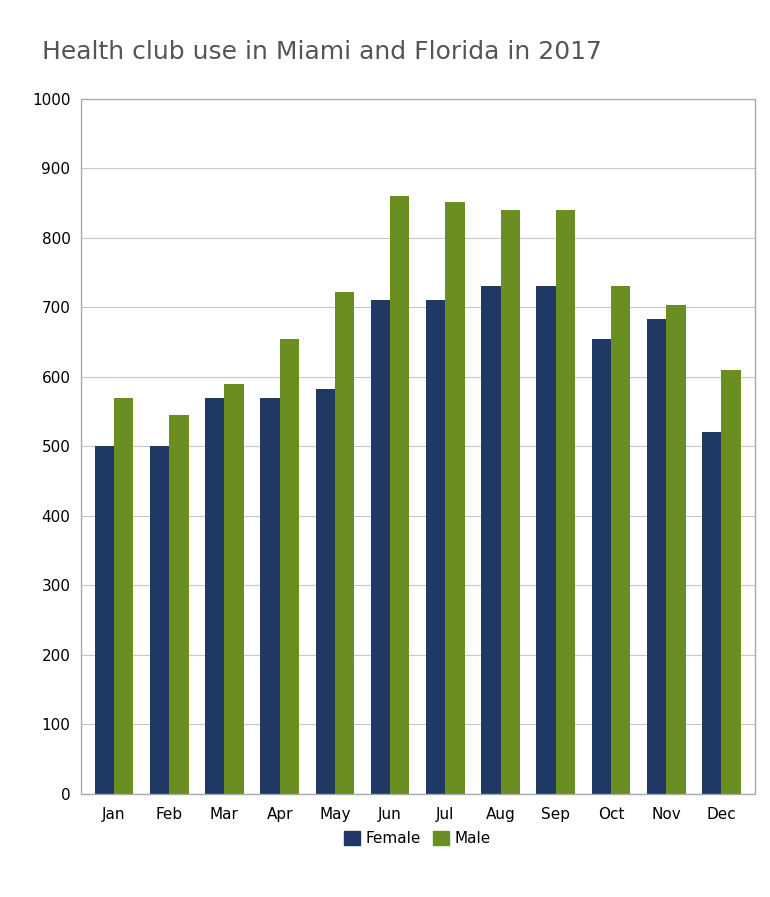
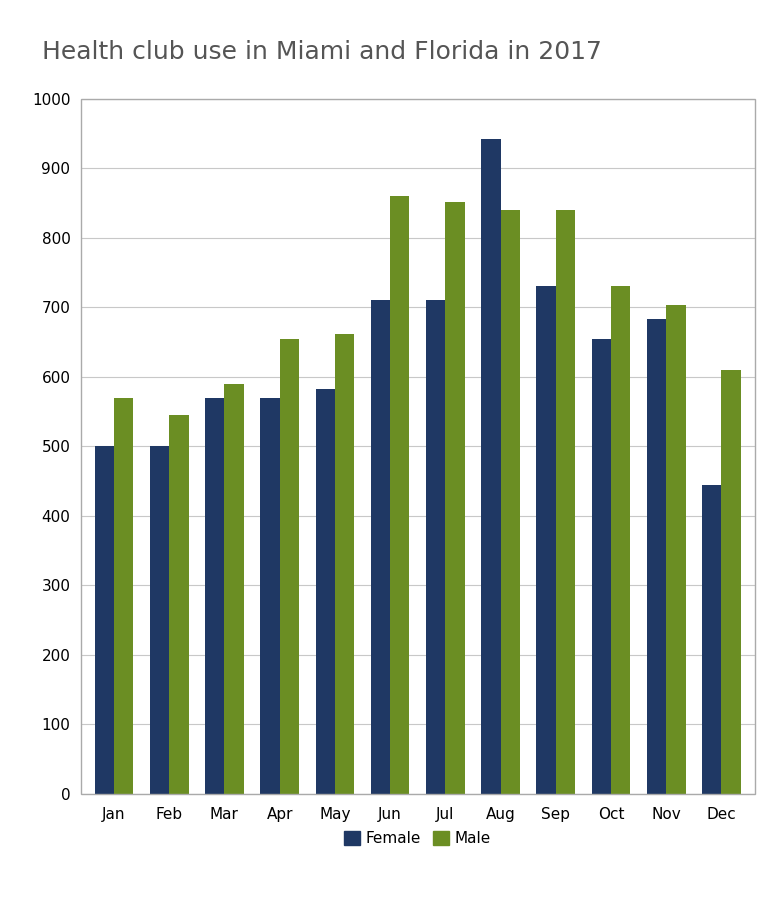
Male/May: 722 -> 662
Female/Aug: 730 -> 942
Female/Dec: 520 -> 444
